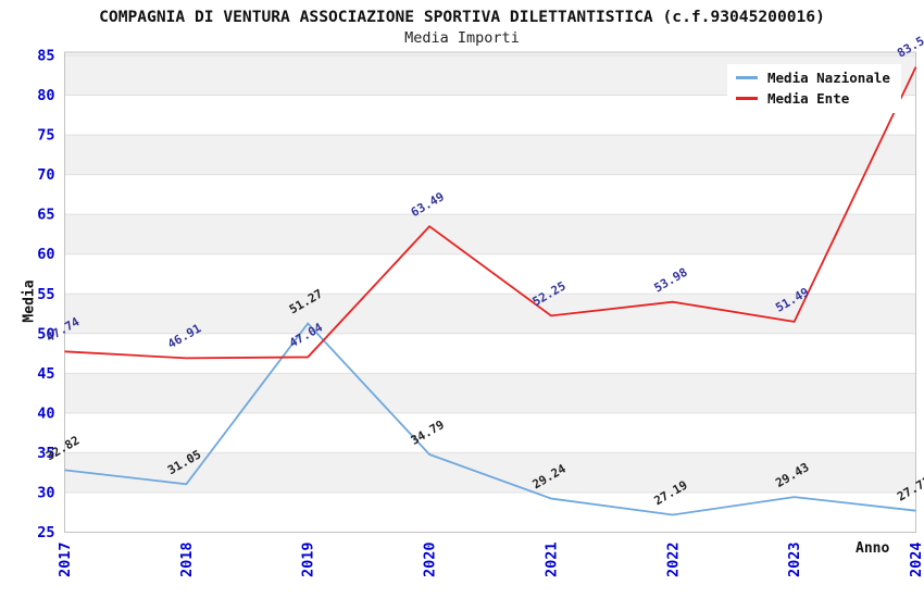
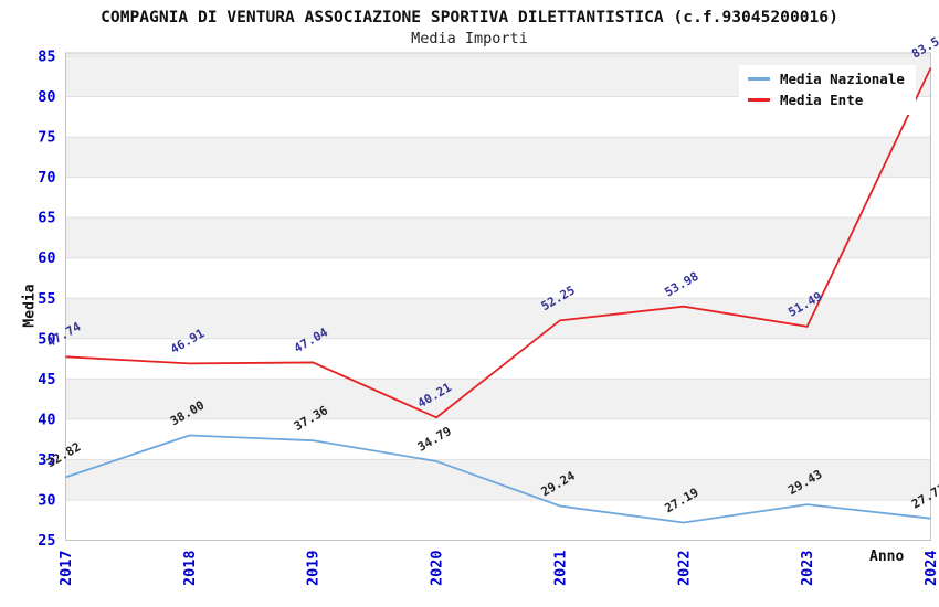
Media Nazionale/2018: 31.05 -> 38.00
Media Nazionale/2019: 51.27 -> 37.36
Media Ente/2020: 63.49 -> 40.21
